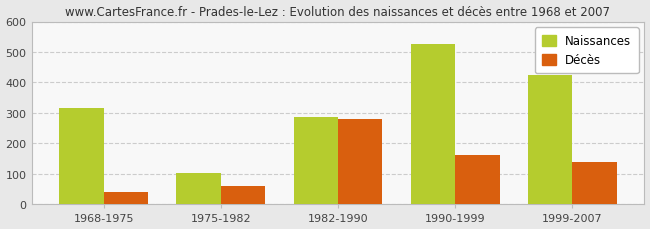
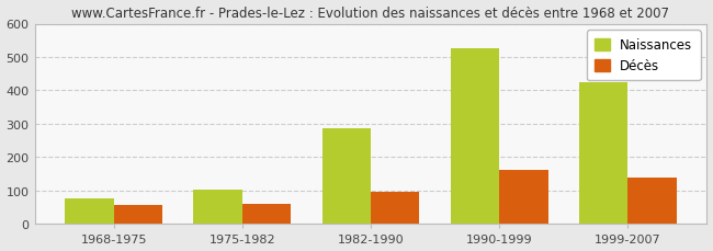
Naissances/1968-1975: 315 -> 77
Décès/1968-1975: 40 -> 58
Décès/1982-1990: 280 -> 97
